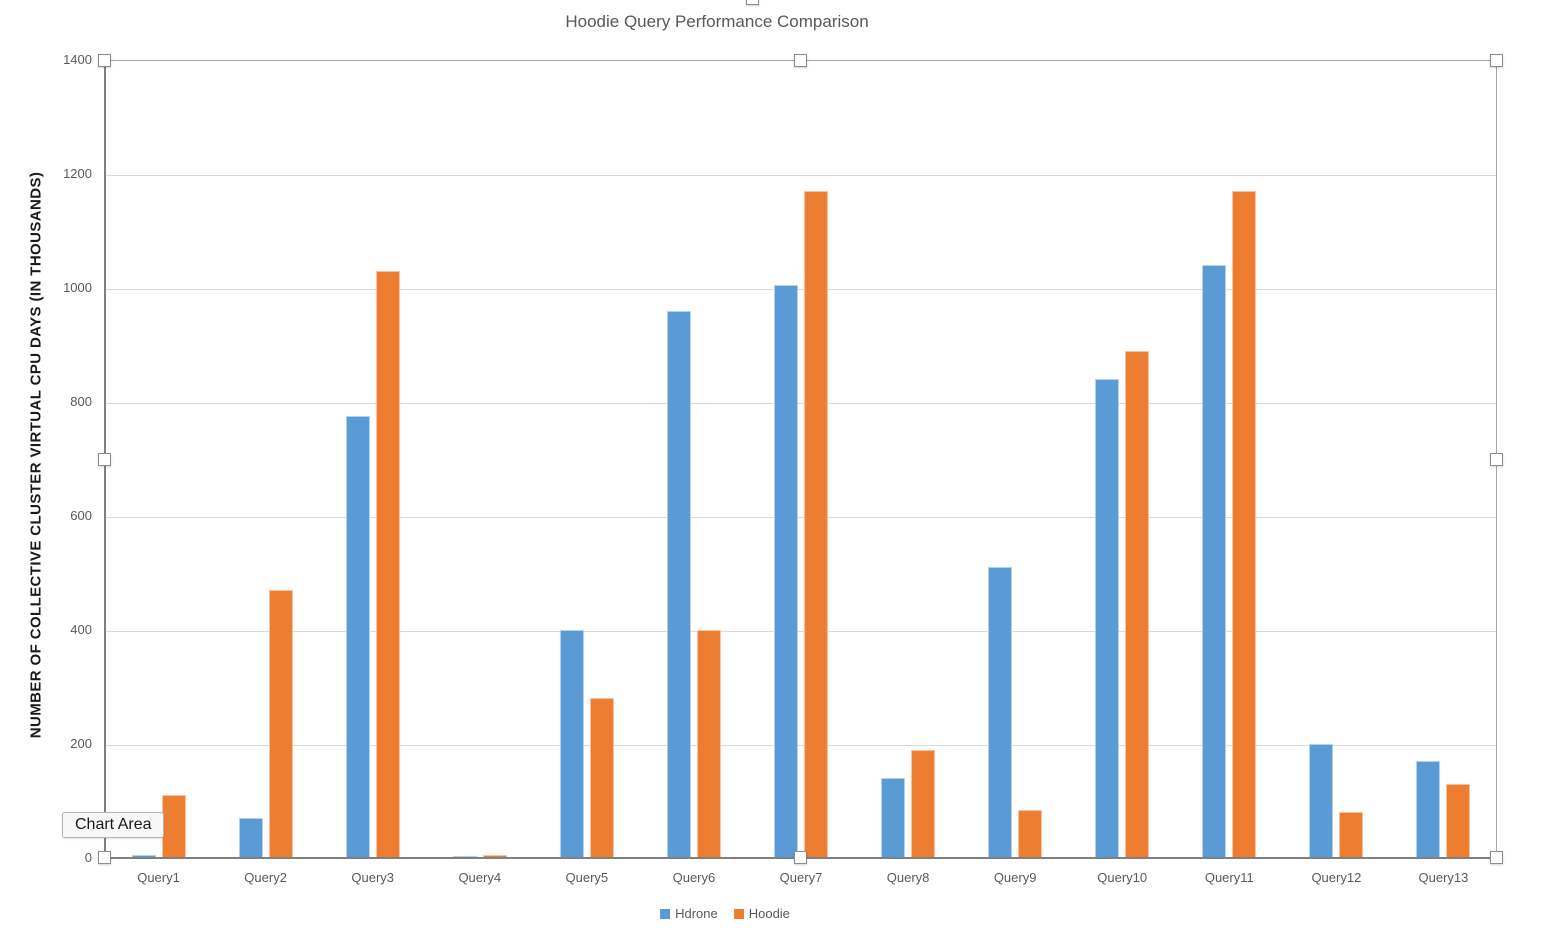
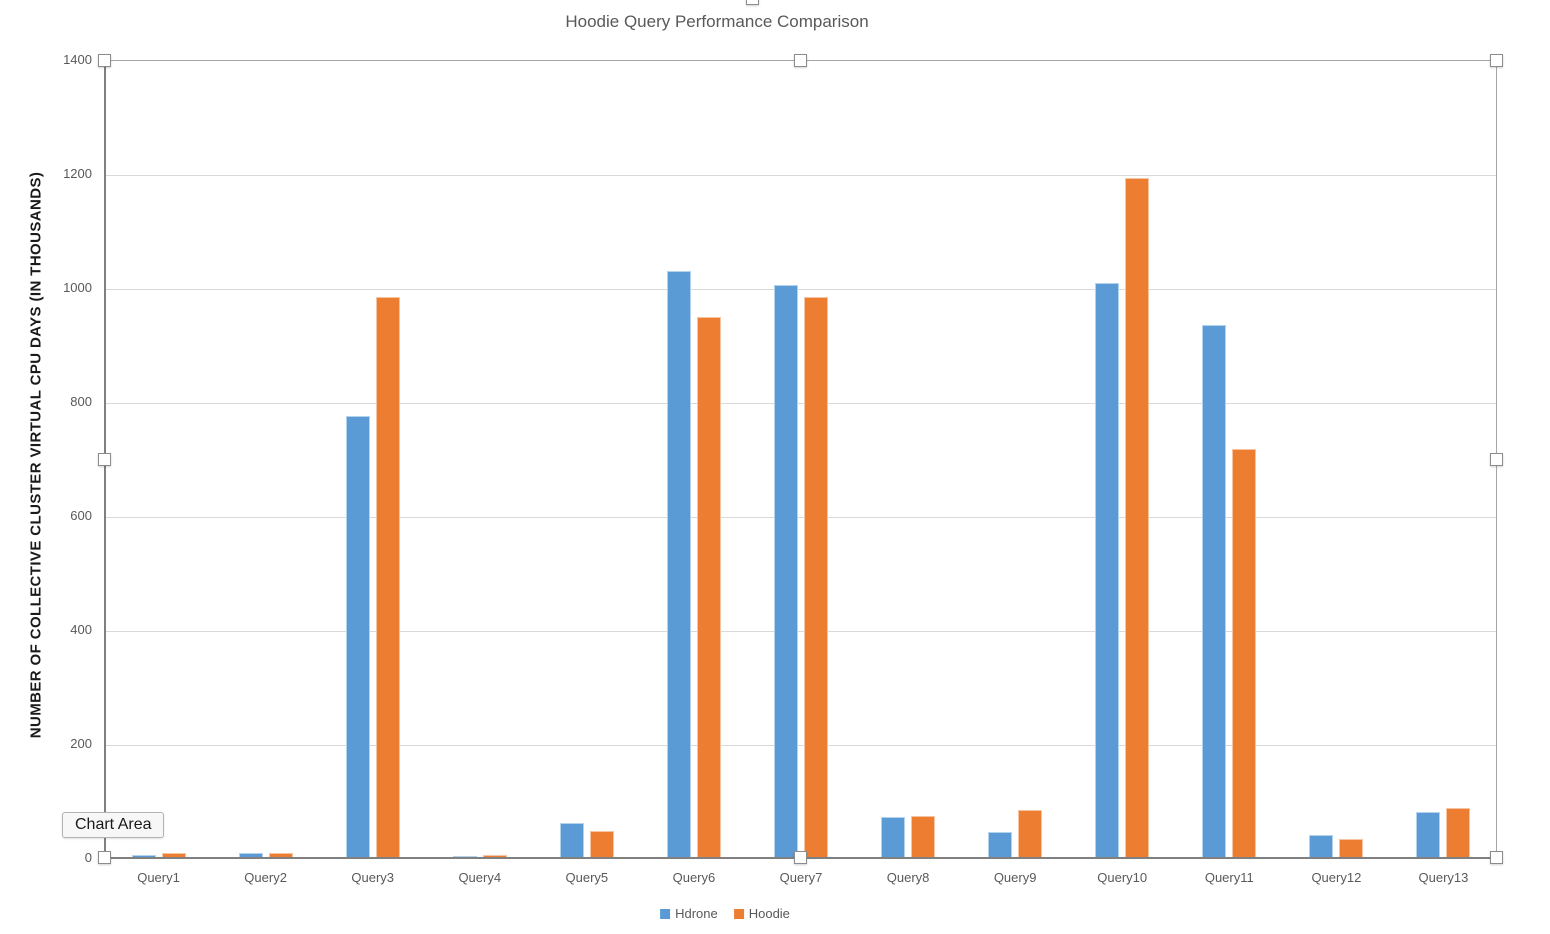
Hoodie/Query1: 110 -> 10
Hdrone/Query2: 70 -> 10
Hoodie/Query2: 470 -> 10
Hoodie/Query3: 1030 -> 980
Hdrone/Query5: 400 -> 60
Hoodie/Query5: 280 -> 50
Hdrone/Query6: 960 -> 1030
Hoodie/Query6: 400 -> 950
Hoodie/Query7: 1170 -> 980
Hdrone/Query8: 140 -> 70
Hoodie/Query8: 190 -> 70
Hdrone/Query9: 510 -> 50
Hdrone/Query10: 840 -> 1010
Hoodie/Query10: 890 -> 1190
Hdrone/Query11: 1040 -> 940
Hoodie/Query11: 1170 -> 720
Hdrone/Query12: 200 -> 40
Hoodie/Query12: 80 -> 30
Hdrone/Query13: 170 -> 80
Hoodie/Query13: 130 -> 90
